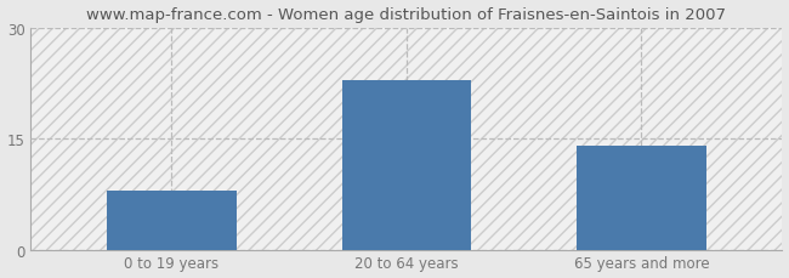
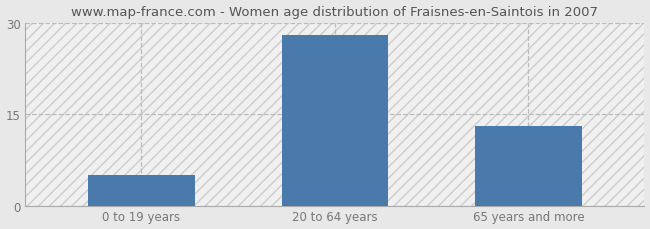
0 to 19 years: 8 -> 5
20 to 64 years: 23 -> 28
65 years and more: 14 -> 13
